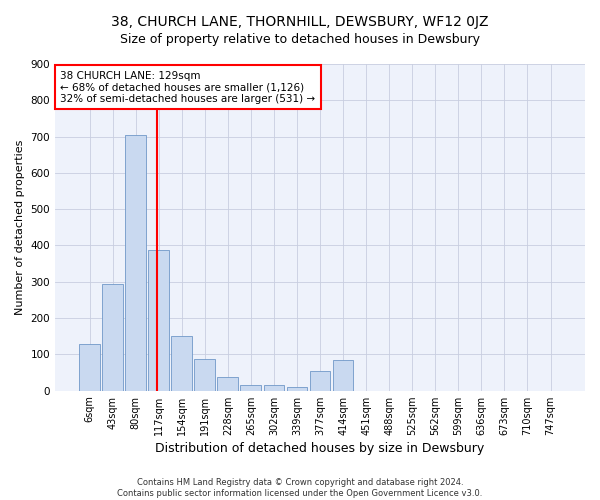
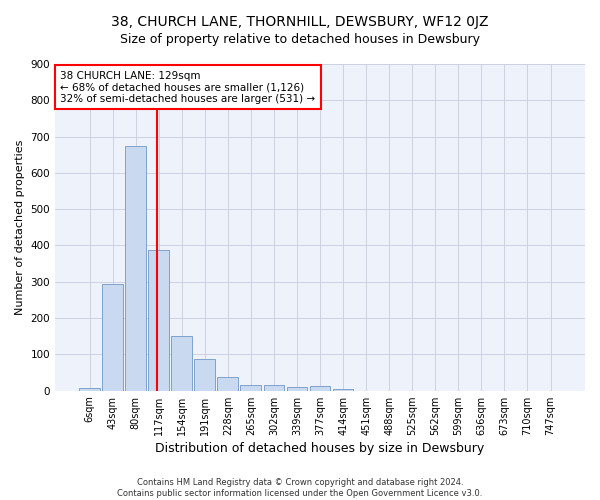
6sqm: 130 -> 8
80sqm: 705 -> 675
377sqm: 55 -> 13
414sqm: 85 -> 5
